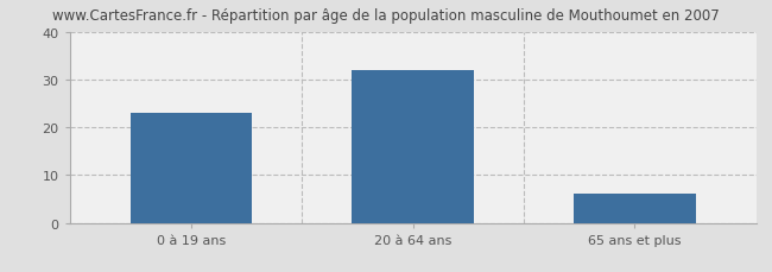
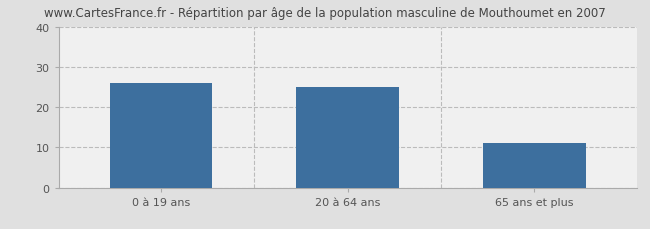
0 à 19 ans: 23 -> 26
20 à 64 ans: 32 -> 25
65 ans et plus: 6 -> 11
